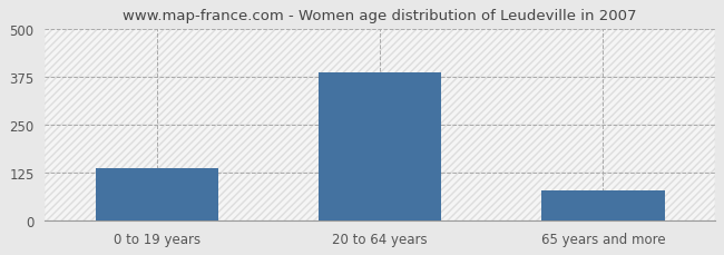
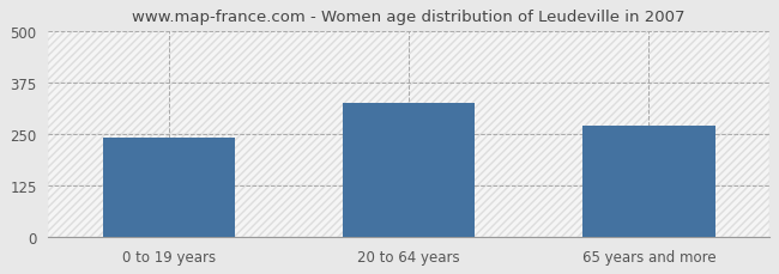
0 to 19 years: 137 -> 240
20 to 64 years: 385 -> 325
65 years and more: 78 -> 270
